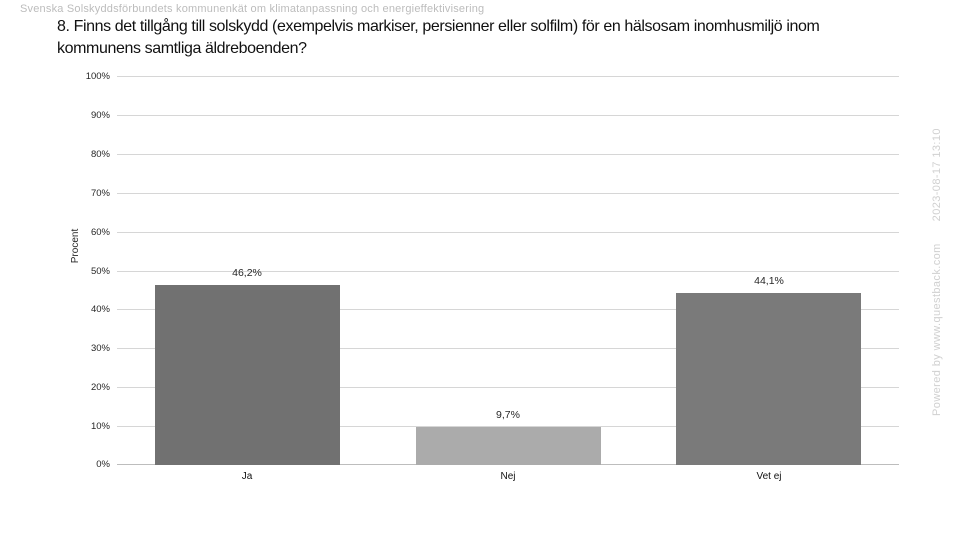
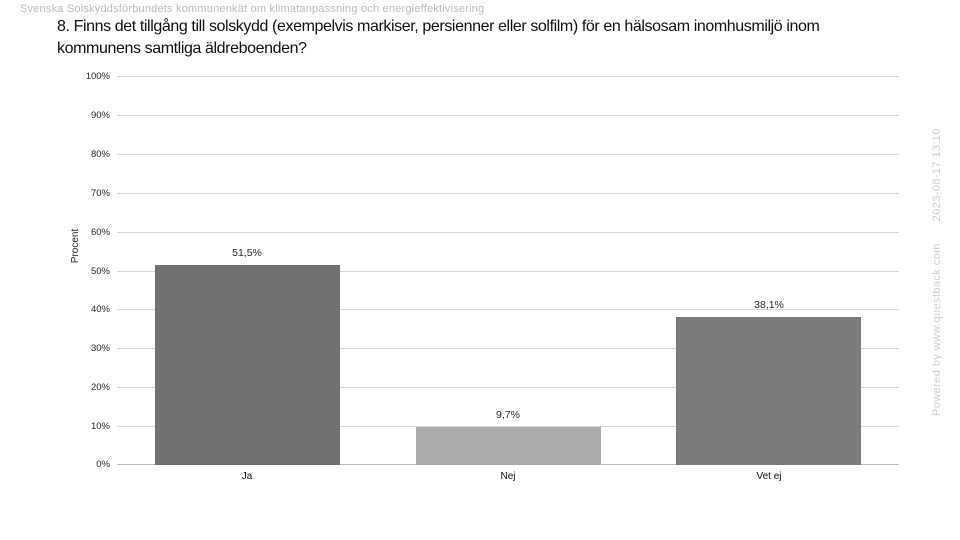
Ja: 46,2% -> 51,5%
Vet ej: 44,1% -> 38,1%
